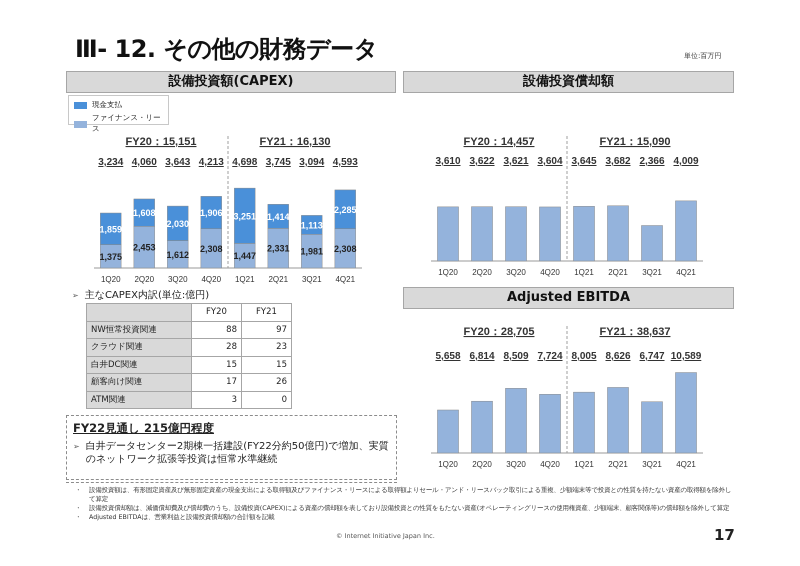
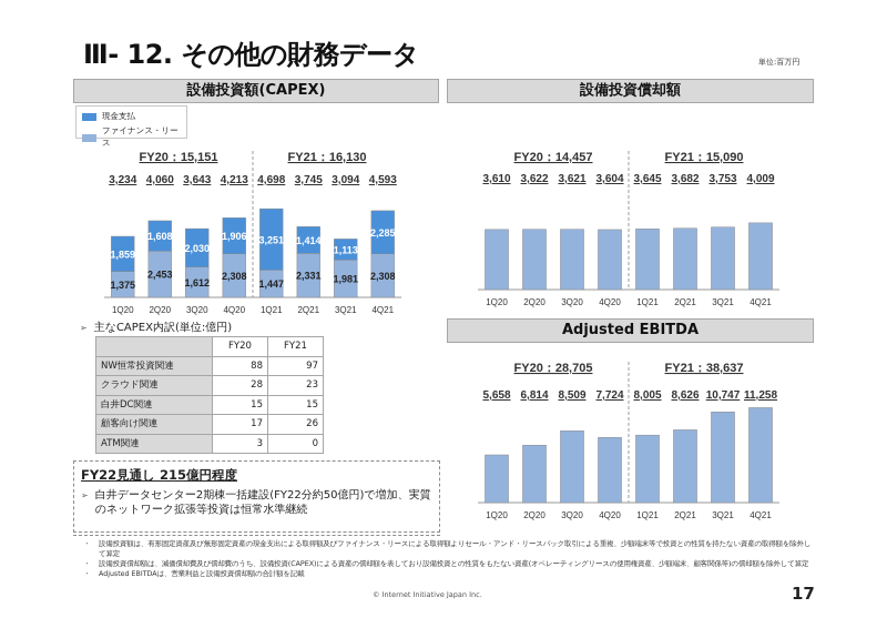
設備投資償却額/3Q21: 2,366 -> 3,753
Adjusted EBITDA/3Q21: 6,747 -> 10,747
Adjusted EBITDA/4Q21: 10,589 -> 11,258
